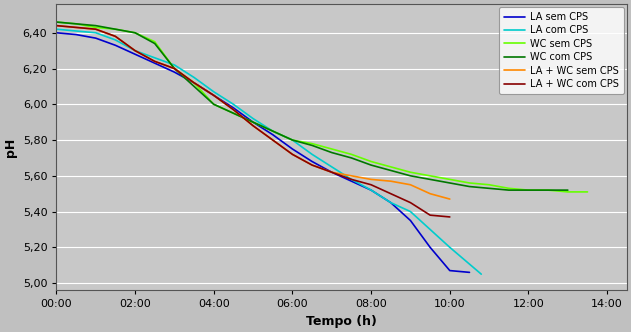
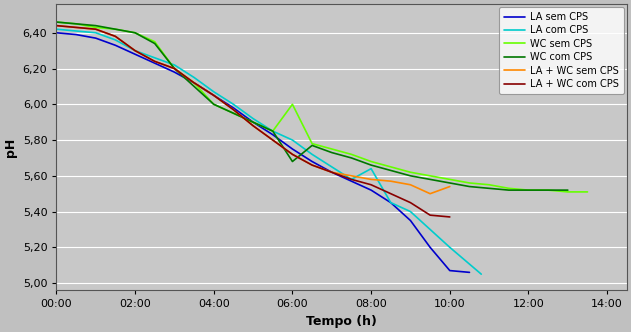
WC sem CPS/06:00: 5,80 -> 6,00
WC com CPS/06:00: 5,80 -> 5,68
LA com CPS/08:00: 5,52 -> 5,64
LA + WC sem CPS/10:00: 5,47 -> 5,54
